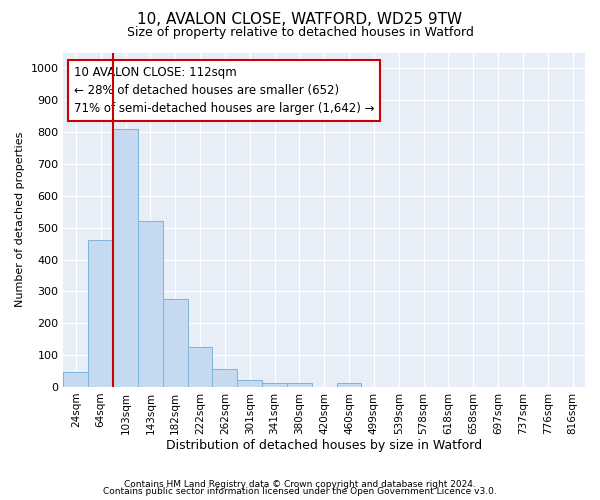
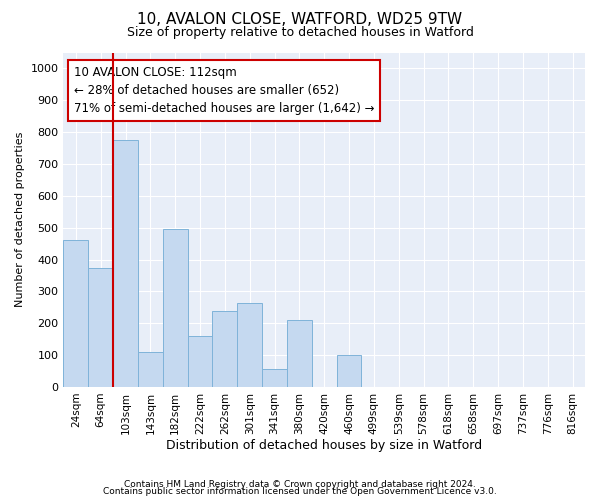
24sqm: 47 -> 460
64sqm: 460 -> 375
103sqm: 810 -> 775
143sqm: 520 -> 110
182sqm: 275 -> 495
222sqm: 125 -> 160
262sqm: 57 -> 240
301sqm: 22 -> 265
341sqm: 12 -> 55
380sqm: 12 -> 210
460sqm: 12 -> 100
